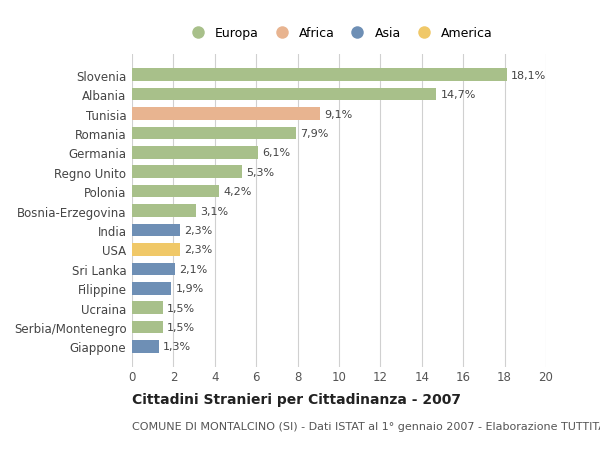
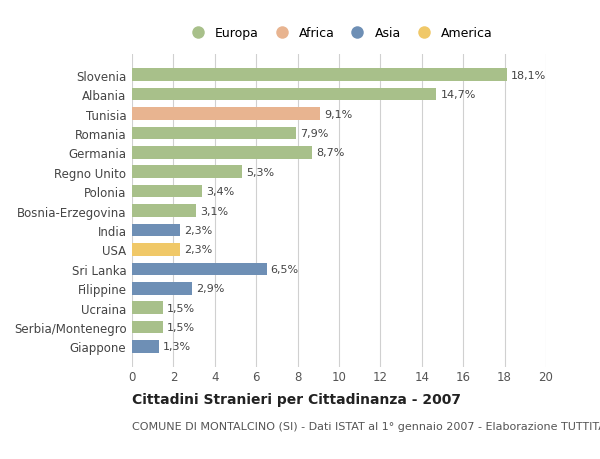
Germania: 6,1% -> 8,7%
Polonia: 4,2% -> 3,4%
Sri Lanka: 2,1% -> 6,5%
Filippine: 1,9% -> 2,9%
